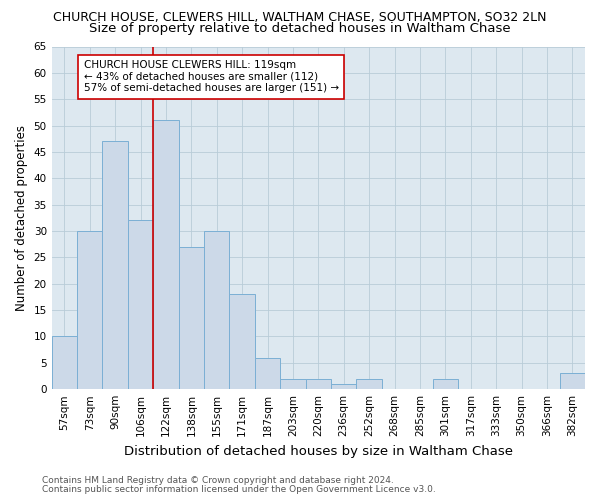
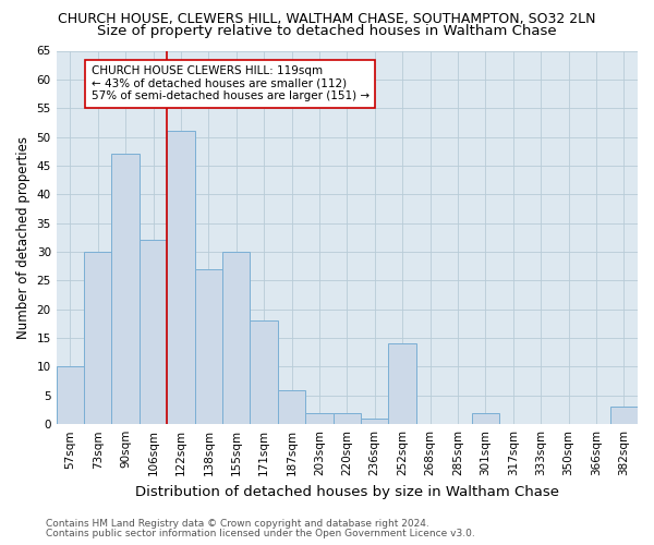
252sqm: 2 -> 14
